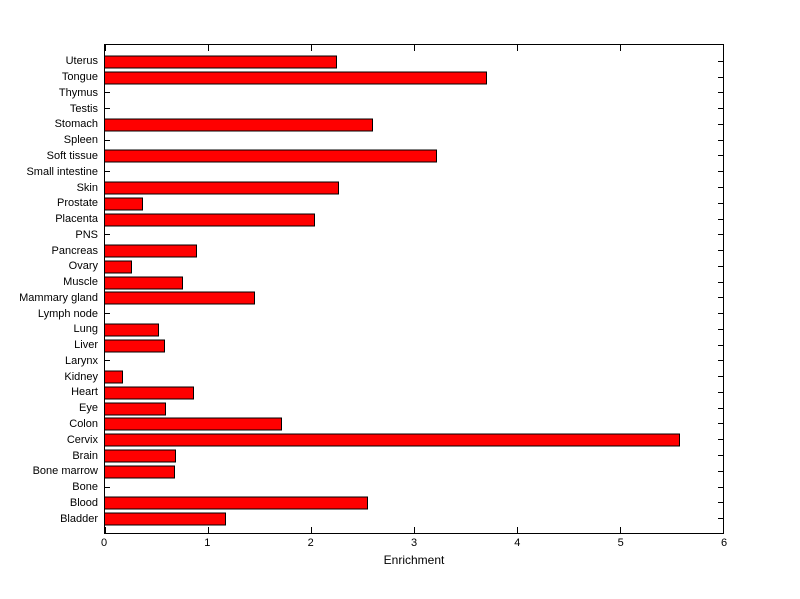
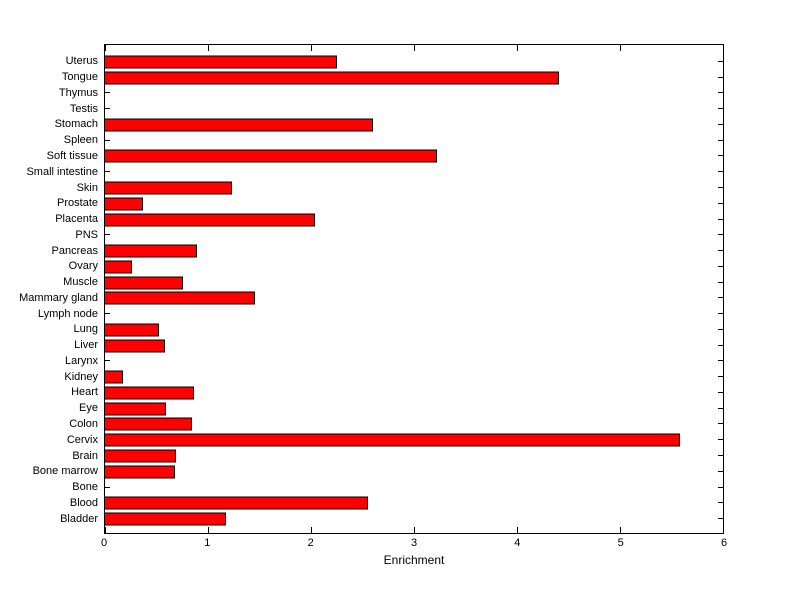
Tongue: 3.71 -> 4.40
Skin: 2.27 -> 1.24
Colon: 1.72 -> 0.85
